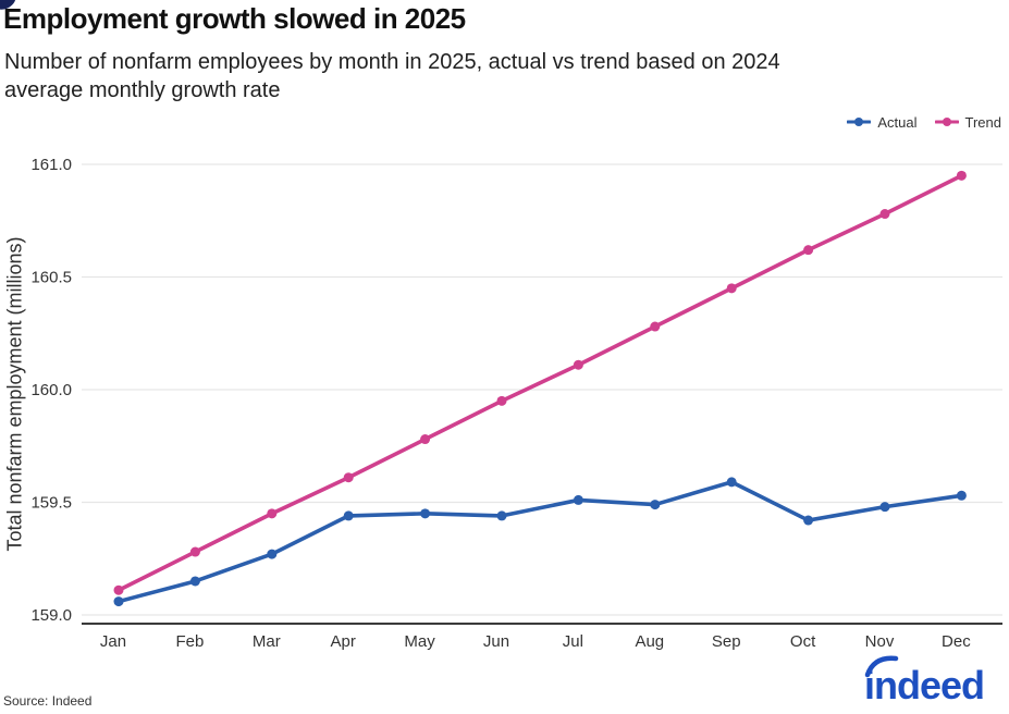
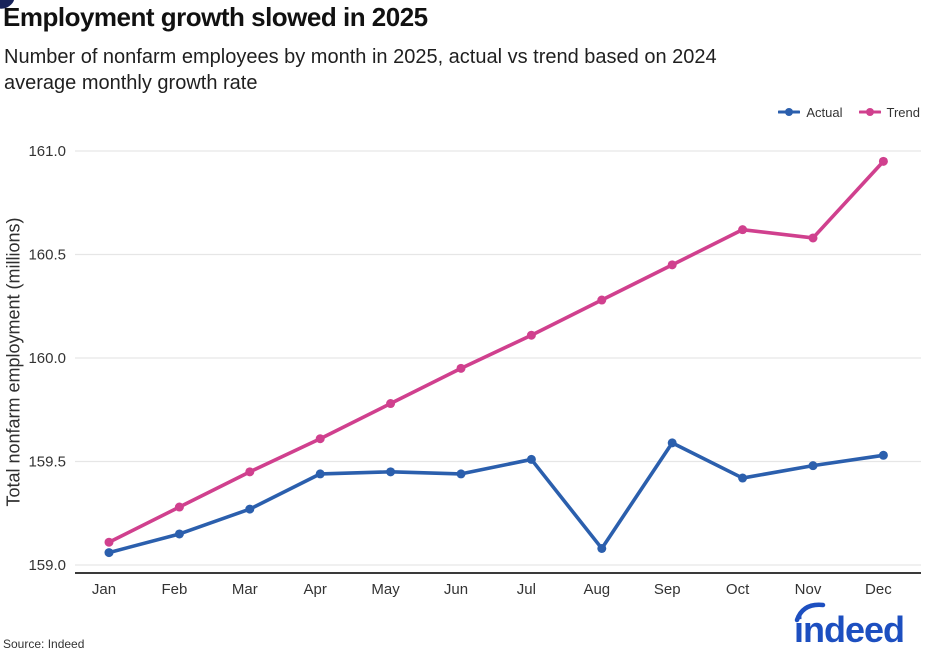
Actual/Aug: 159.49 -> 159.08
Trend/Nov: 160.78 -> 160.58
